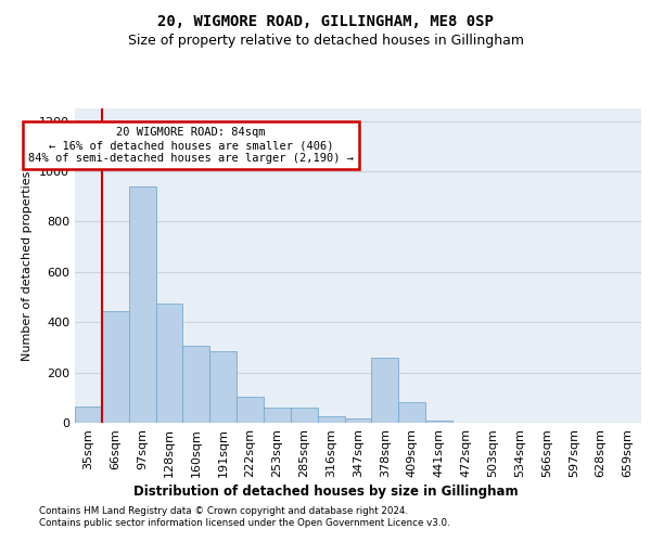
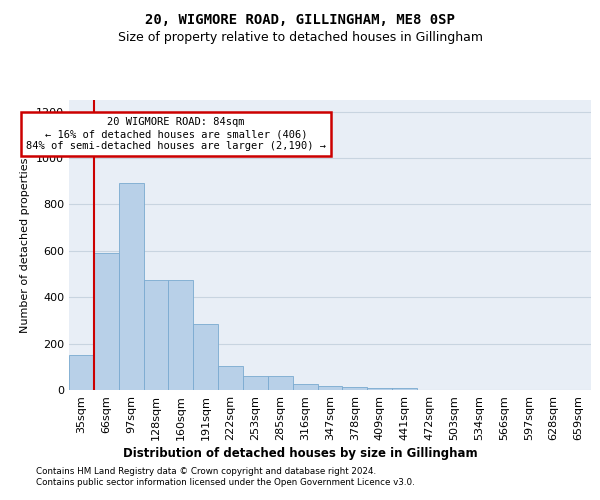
35sqm: 65 -> 152
66sqm: 445 -> 590
97sqm: 940 -> 893
160sqm: 305 -> 472
378sqm: 260 -> 15
409sqm: 80 -> 10
